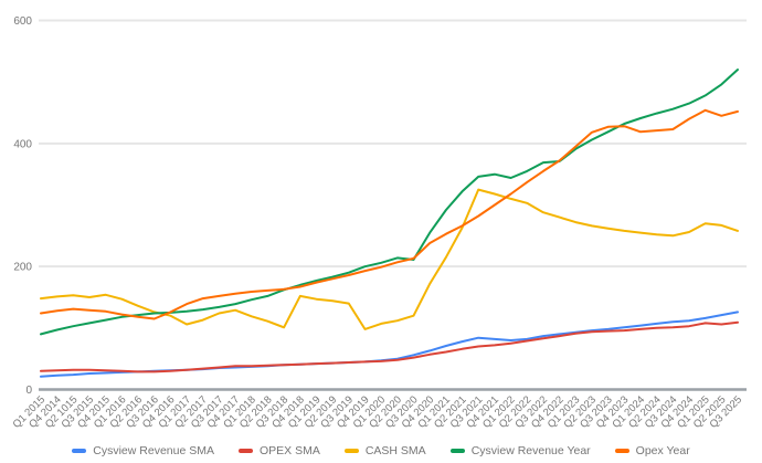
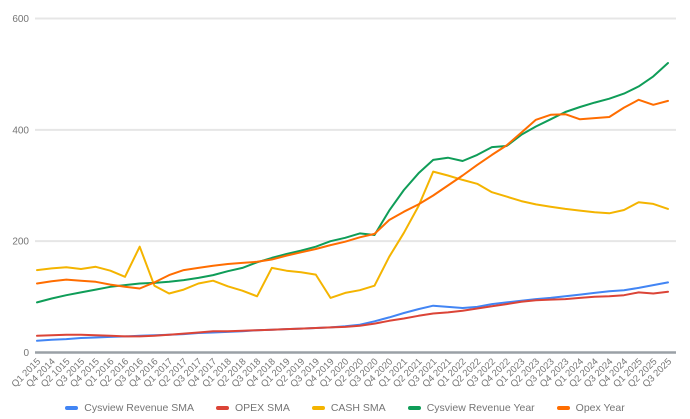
CASH SMA/Q3 2016: 130 -> 190
